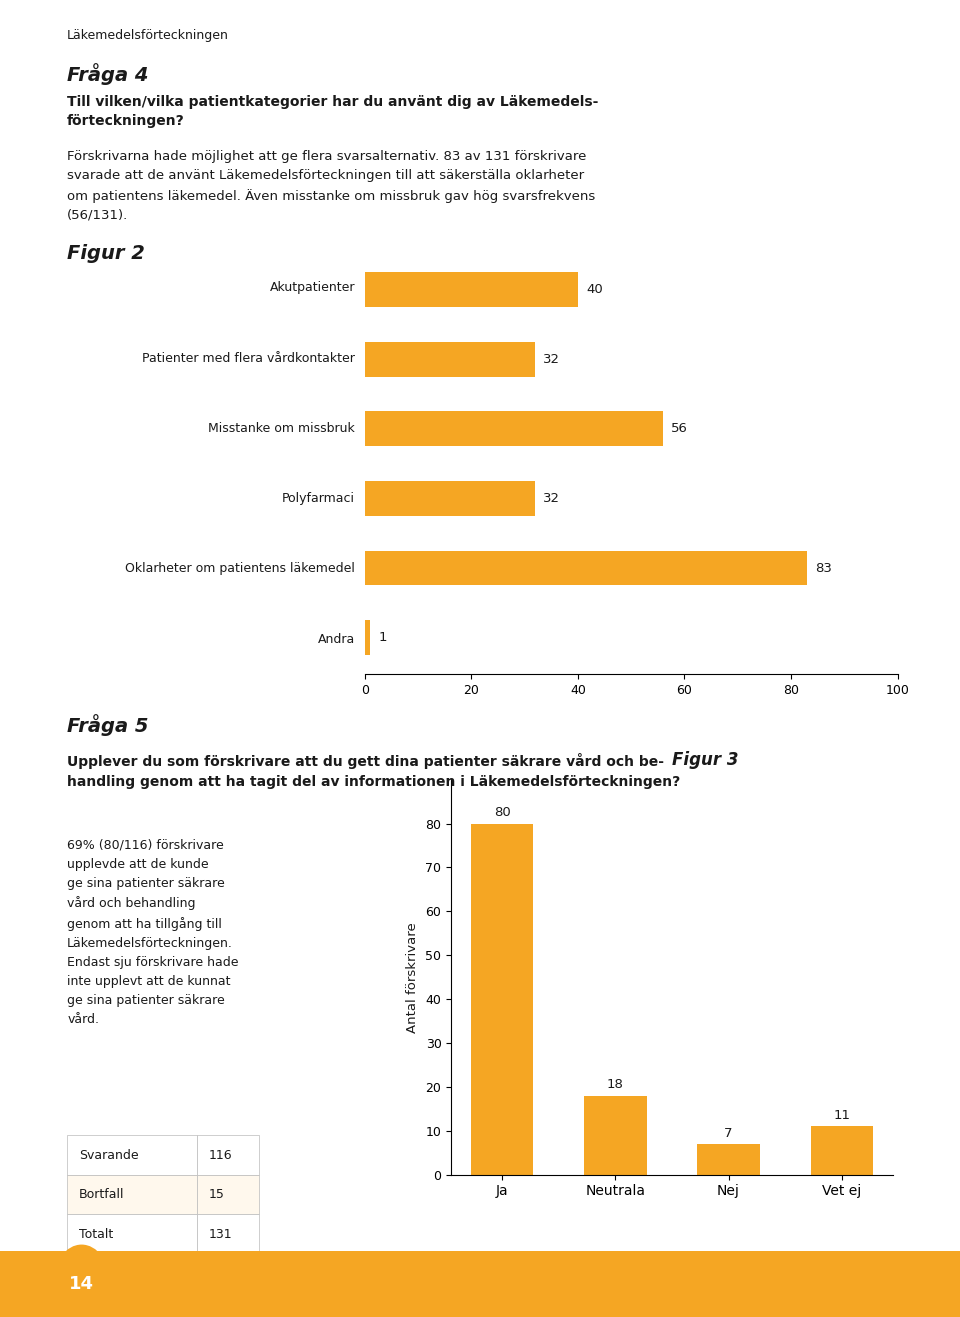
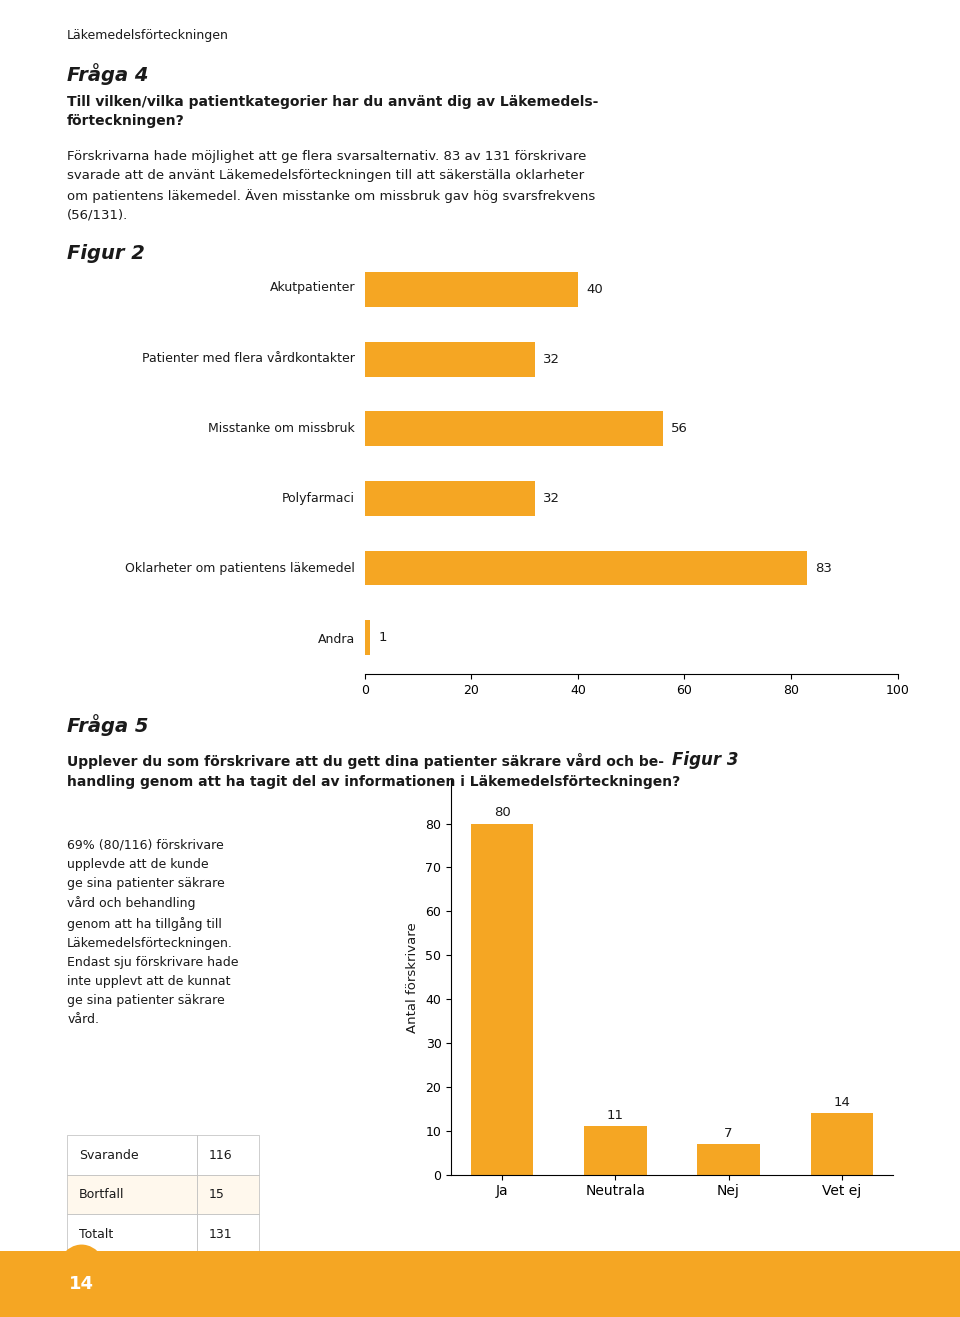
Neutrala: 18 -> 11
Vet ej: 11 -> 14
